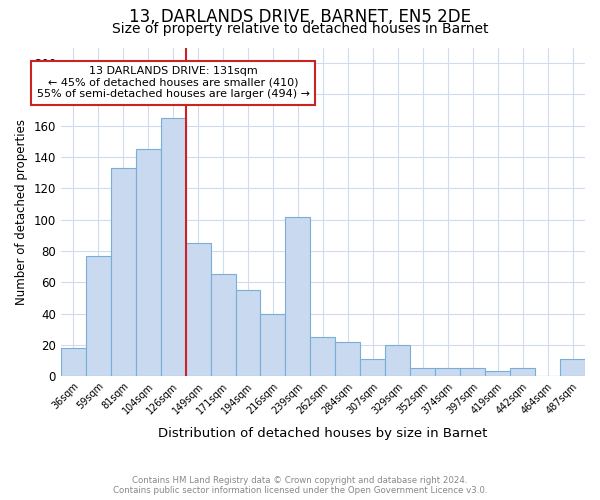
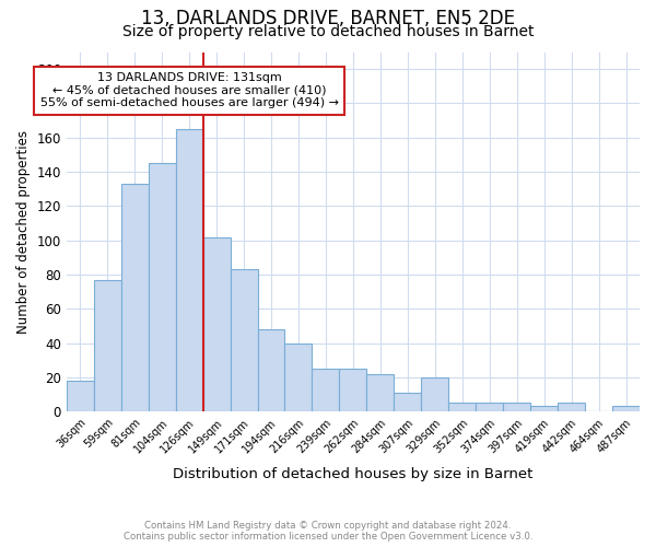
149sqm: 85 -> 102
171sqm: 65 -> 83
194sqm: 55 -> 48
239sqm: 102 -> 25
487sqm: 11 -> 3
